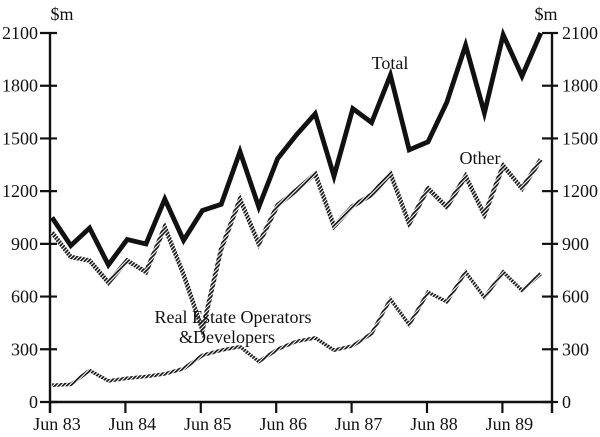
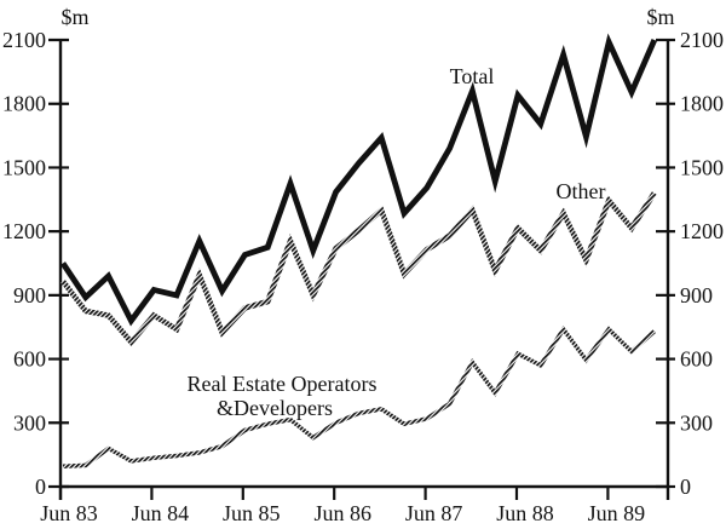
Other/Jun 85: 410 -> 840
Total/Jun 87: 1670 -> 1400
Total/Jun 88: 1480 -> 1840
